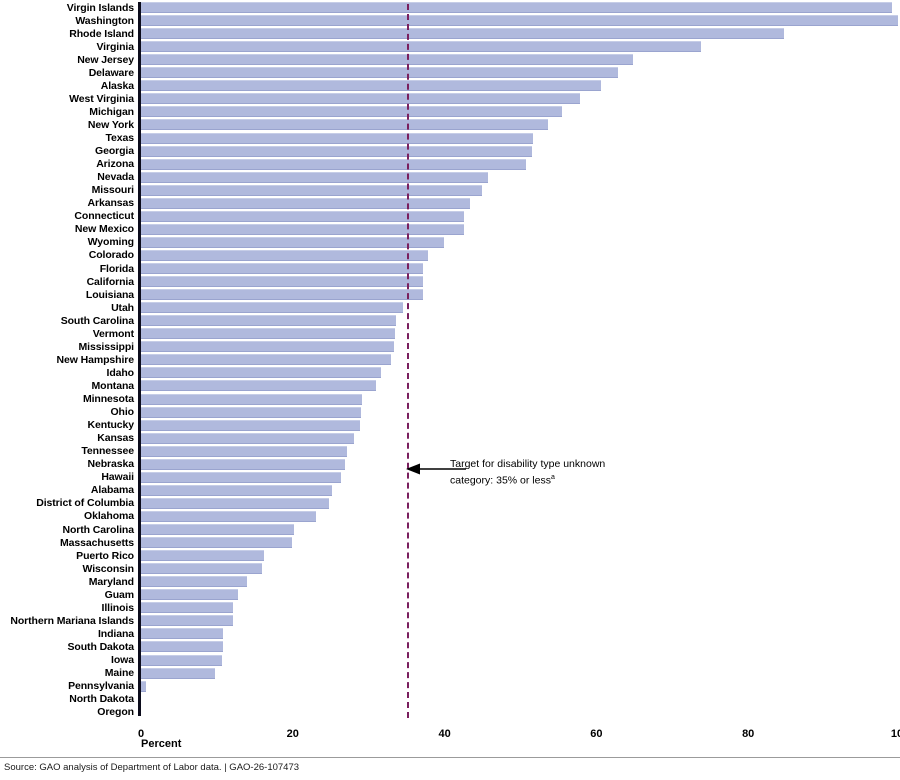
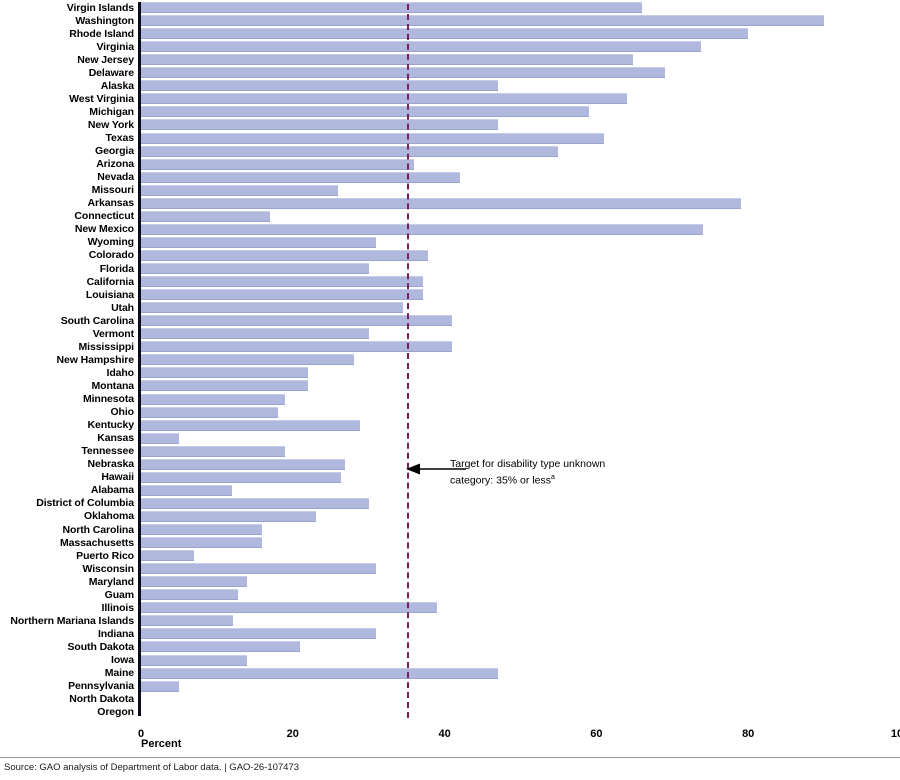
Virgin Islands: 99 -> 66
Washington: 100 -> 90
Rhode Island: 85 -> 80
Delaware: 63 -> 69
Alaska: 61 -> 47
West Virginia: 58 -> 64
Michigan: 56 -> 59
New York: 54 -> 47
Texas: 52 -> 61
Georgia: 52 -> 55
Arizona: 51 -> 36
Nevada: 46 -> 42
Missouri: 45 -> 26
Arkansas: 43 -> 79
Connecticut: 43 -> 17
New Mexico: 43 -> 74
Wyoming: 40 -> 31
Florida: 37 -> 30
South Carolina: 34 -> 41
Vermont: 33 -> 30
Mississippi: 33 -> 41
New Hampshire: 33 -> 28
Idaho: 32 -> 22
Montana: 31 -> 22
Minnesota: 29 -> 19
Ohio: 29 -> 18
Kansas: 28 -> 5
Tennessee: 27 -> 19
Alabama: 25 -> 12
District of Columbia: 25 -> 30
North Carolina: 20 -> 16
Massachusetts: 20 -> 16
Puerto Rico: 16 -> 7
Wisconsin: 16 -> 31
Illinois: 12 -> 39
Indiana: 11 -> 31
South Dakota: 11 -> 21
Iowa: 11 -> 14
Maine: 10 -> 47
Pennsylvania: 1 -> 5
